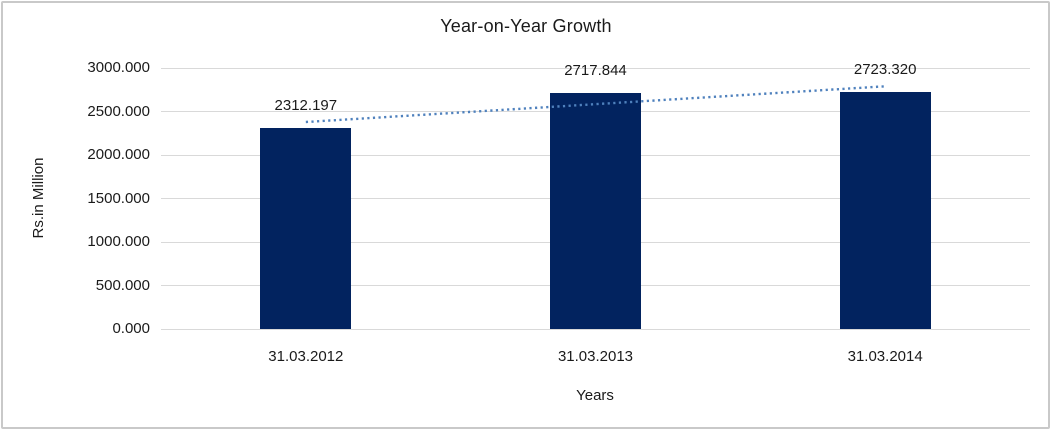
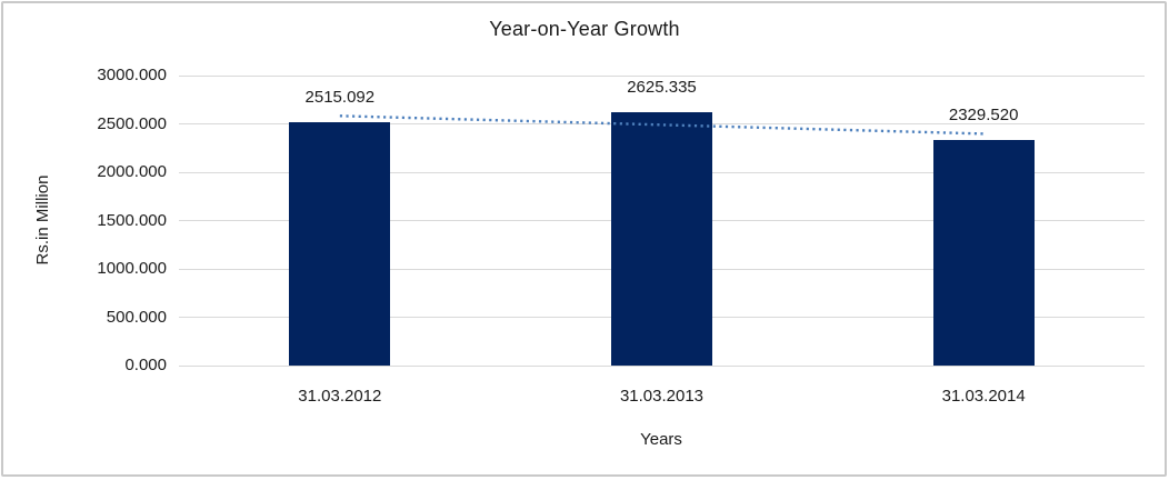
31.03.2012: 2312.197 -> 2515.092
31.03.2013: 2717.844 -> 2625.335
31.03.2014: 2723.320 -> 2329.520
